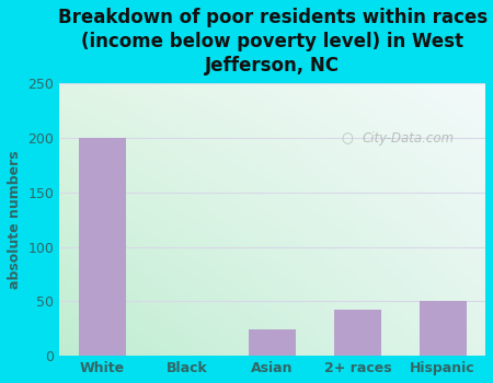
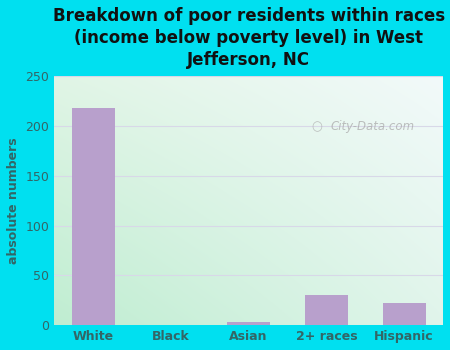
White: 200 -> 218
Asian: 24 -> 3
2+ races: 42 -> 30
Hispanic: 50 -> 22
